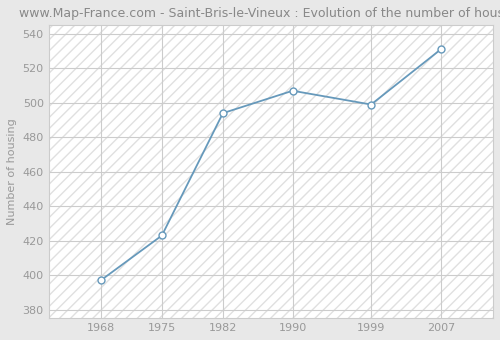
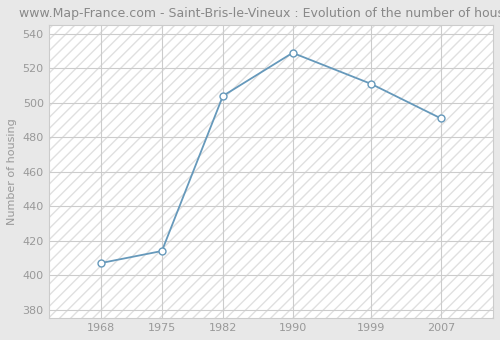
1968: 397 -> 407
1975: 423 -> 414
1982: 494 -> 504
1990: 507 -> 529
1999: 499 -> 511
2007: 531 -> 491
